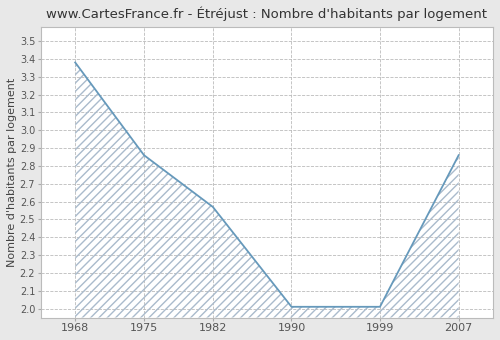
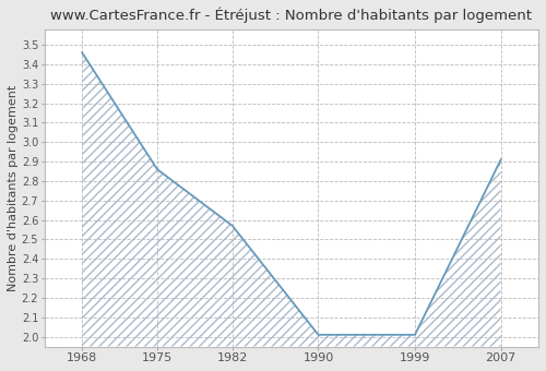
1968: 3.38 -> 3.46
2007: 2.86 -> 2.91
